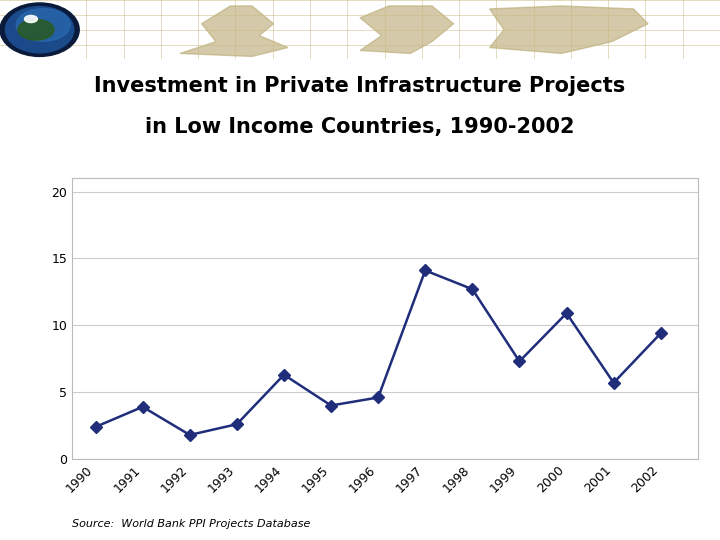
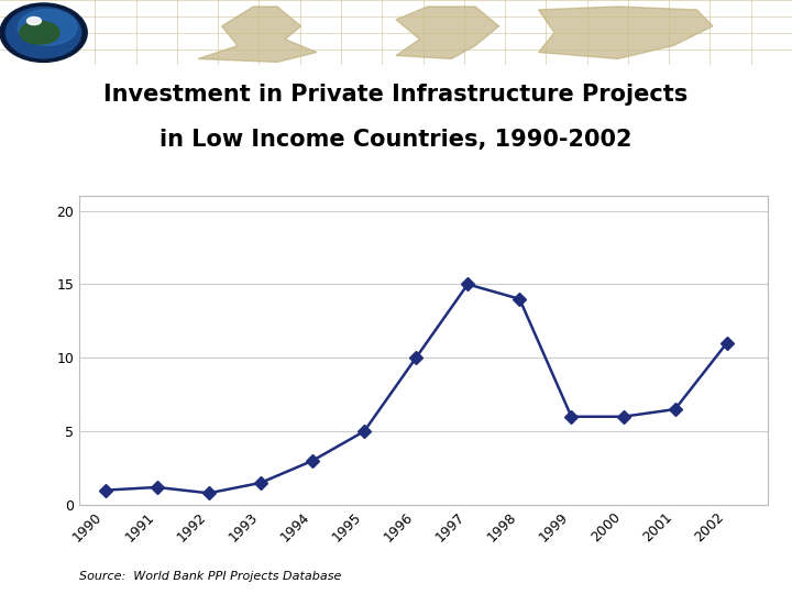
1990: 2.4 -> 1.0
1991: 3.9 -> 1.2
1992: 1.8 -> 0.8
1993: 2.6 -> 1.5
1994: 6.3 -> 3.0
1995: 4.0 -> 5.0
1996: 4.6 -> 10.0
1997: 14.1 -> 15.0
1998: 12.7 -> 14.0
1999: 7.3 -> 6.0
2000: 10.9 -> 6.0
2001: 5.7 -> 6.5
2002: 9.4 -> 11.0
